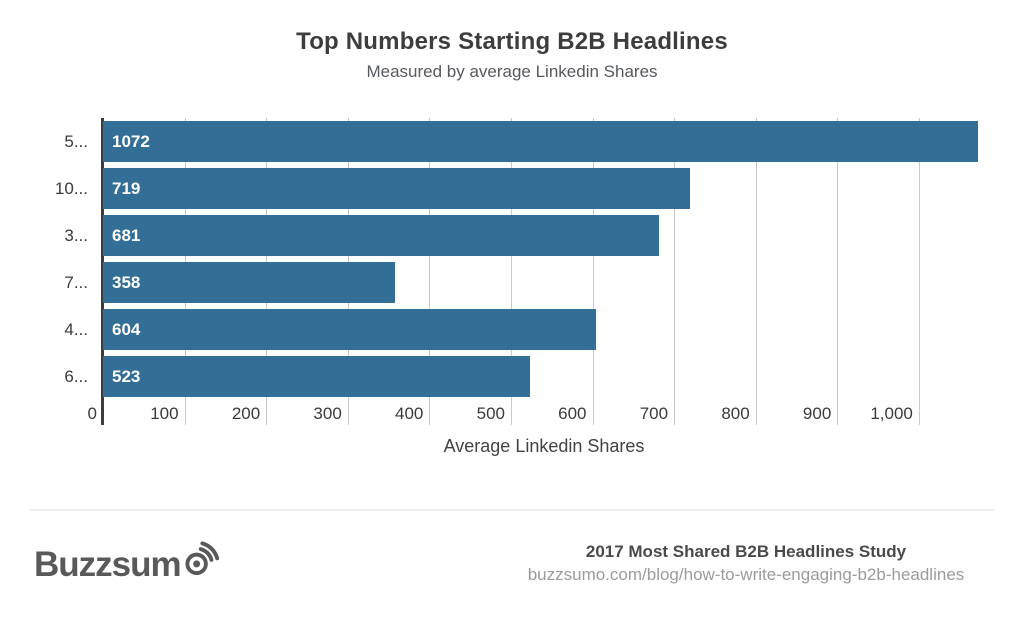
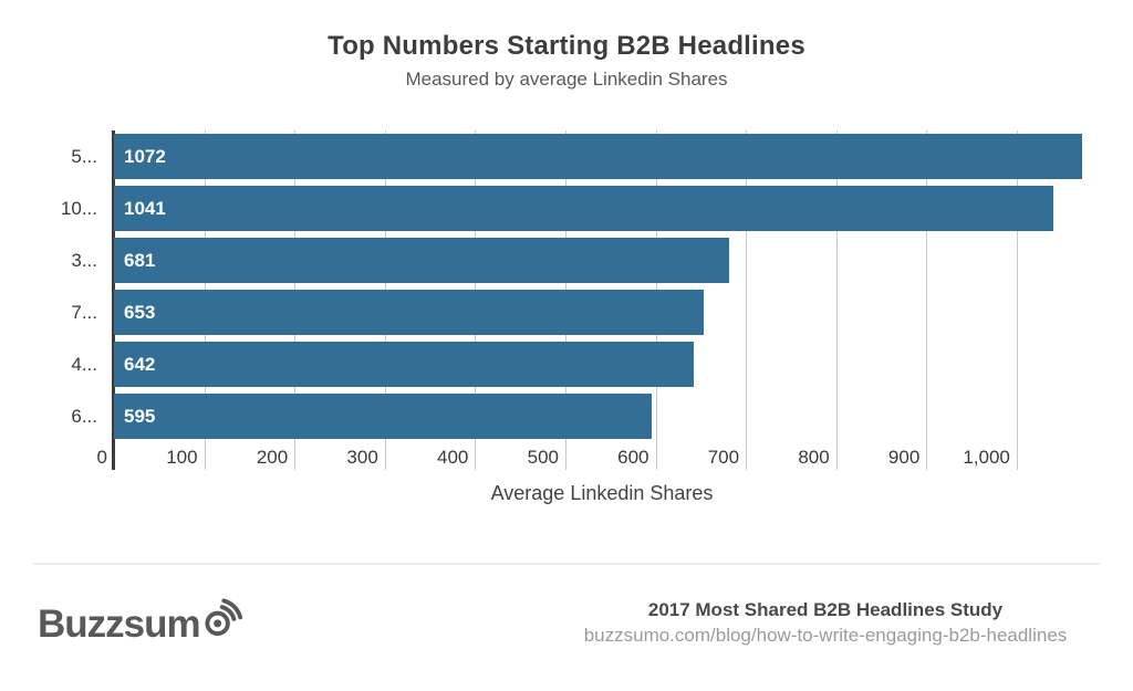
10...: 719 -> 1041
7...: 358 -> 653
4...: 604 -> 642
6...: 523 -> 595
